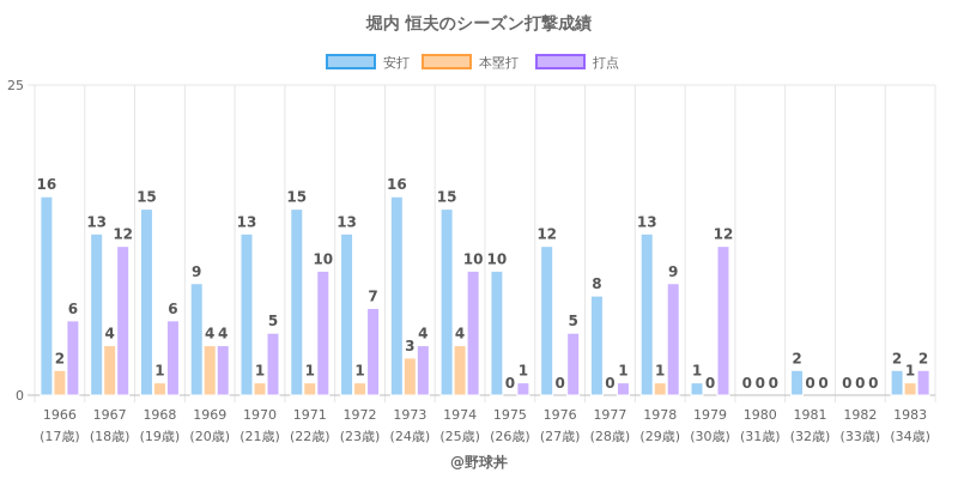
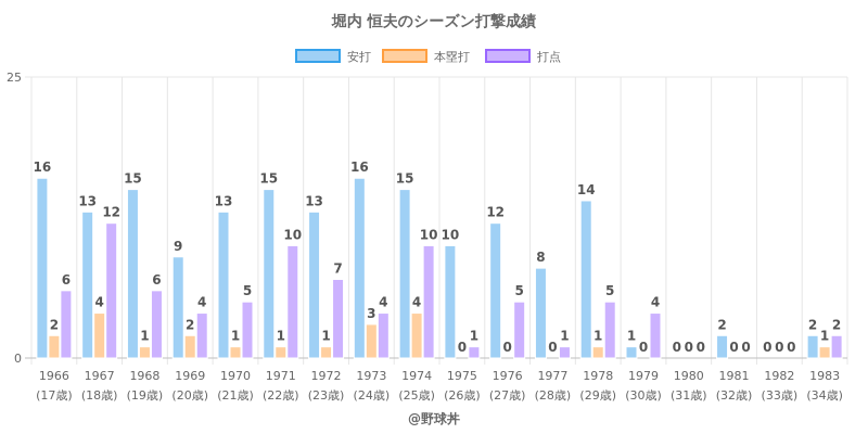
本塁打/1969: 4 -> 2
安打/1978: 13 -> 14
打点/1978: 9 -> 5
打点/1979: 12 -> 4
